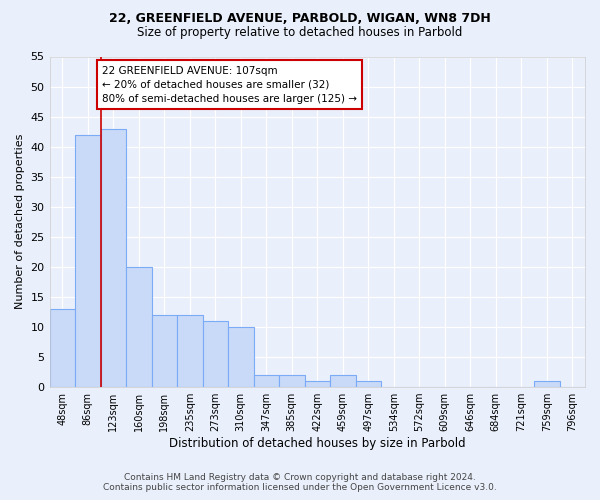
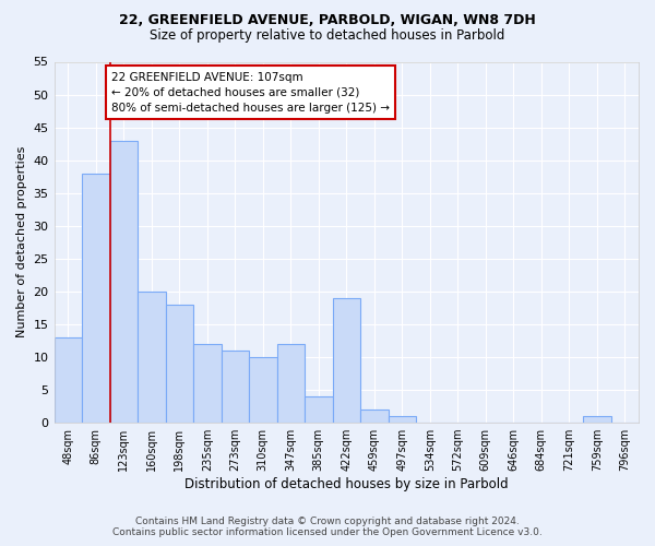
86sqm: 42 -> 38
198sqm: 12 -> 18
347sqm: 2 -> 12
385sqm: 2 -> 4
422sqm: 1 -> 19
